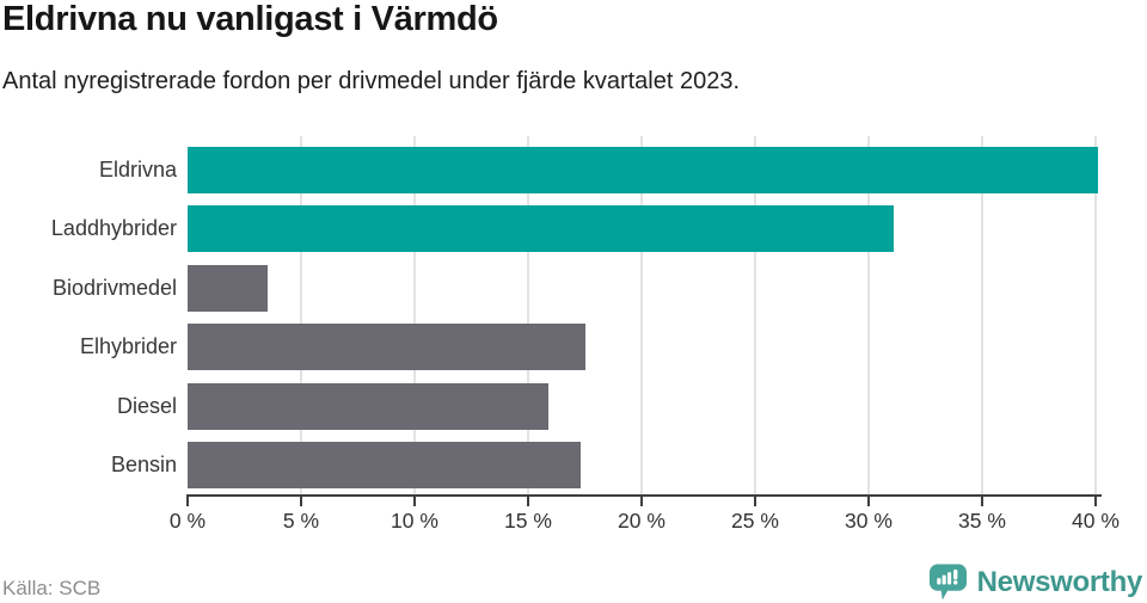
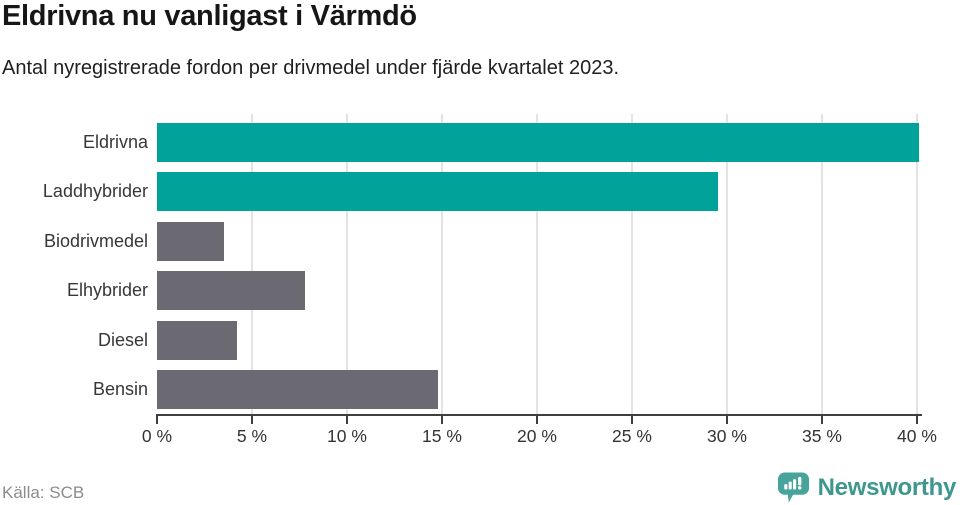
Laddhybrider: 31.1% -> 29.5%
Elhybrider: 17.5% -> 7.8%
Diesel: 15.9% -> 4.2%
Bensin: 17.3% -> 14.8%
